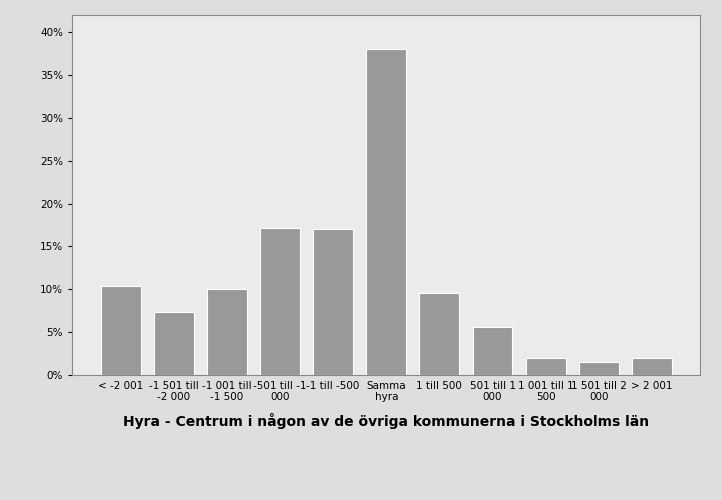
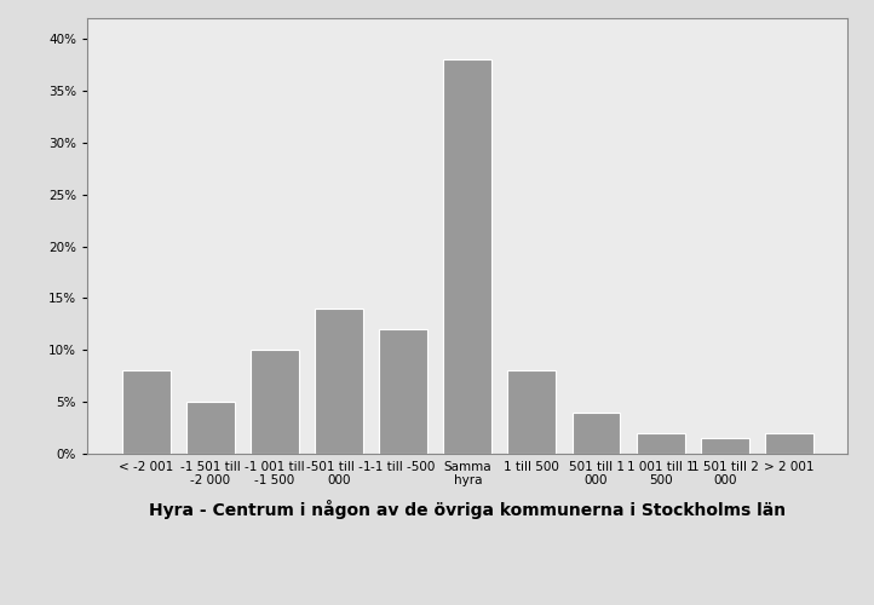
< -2 001: 10.4% -> 8.0%
-1 501 till -2 000: 7.4% -> 5.0%
-501 till -1 000: 17.2% -> 14.0%
-1 till -500: 17.0% -> 12.0%
1 till 500: 9.6% -> 8.0%
501 till 1 000: 5.6% -> 4.0%
